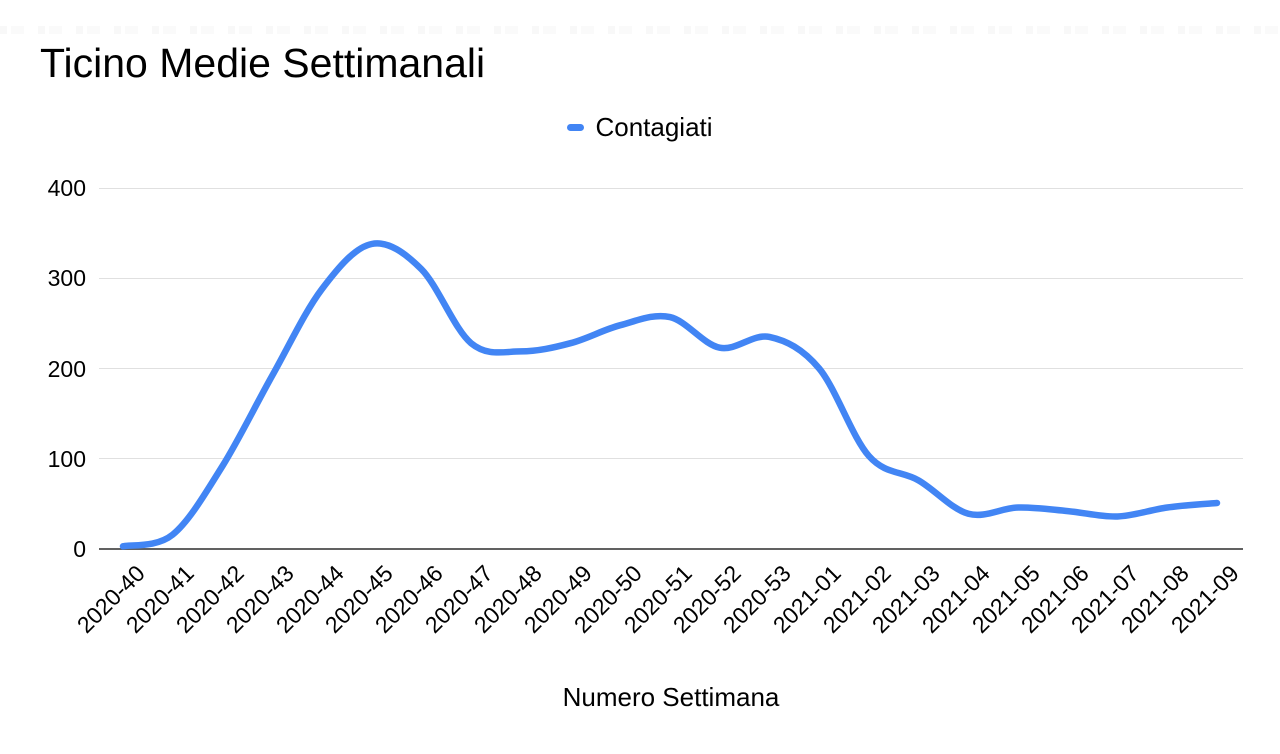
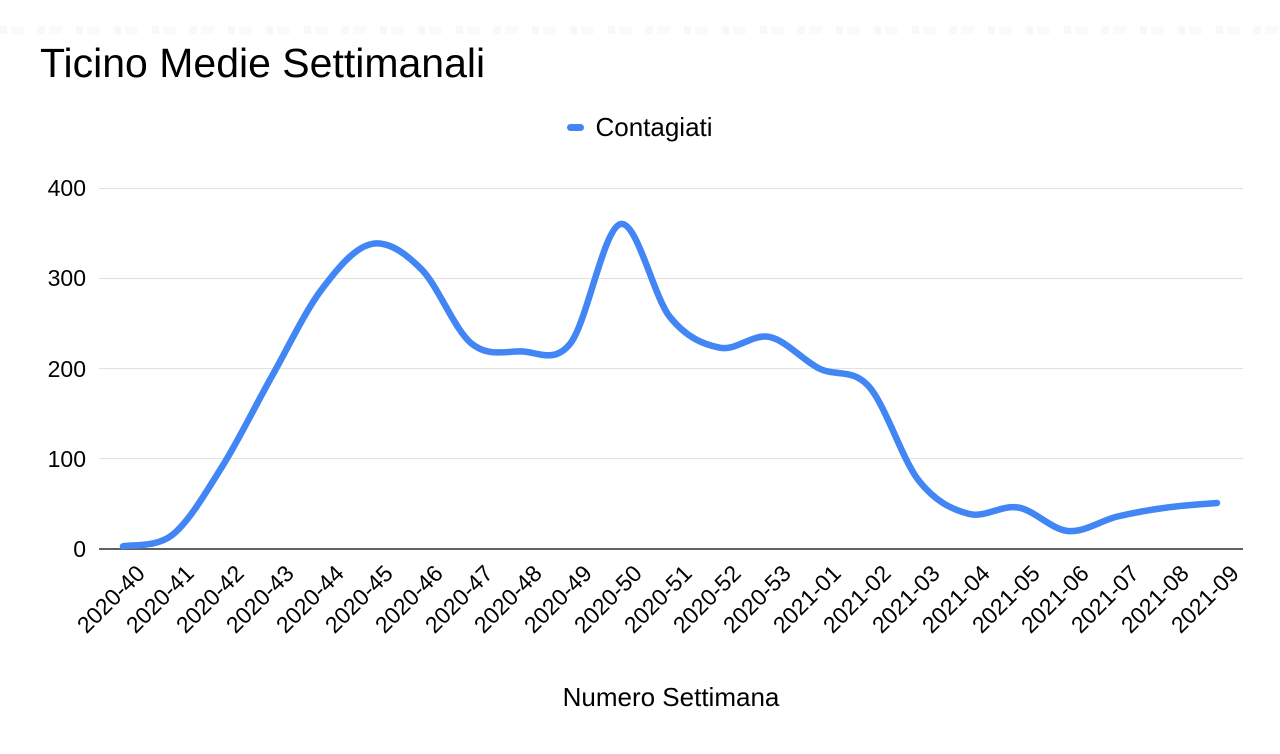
2020-50: 250 -> 360
2021-02: 100 -> 180
2021-06: 40 -> 20
